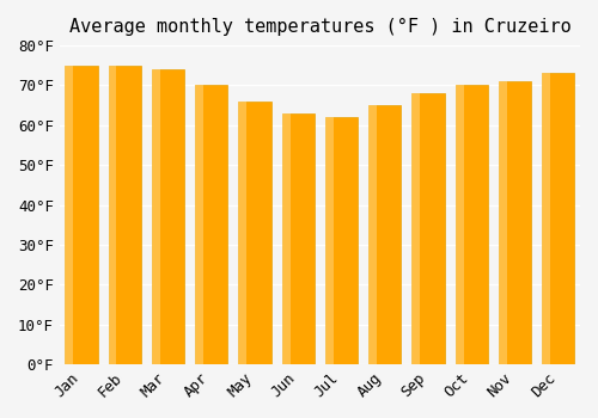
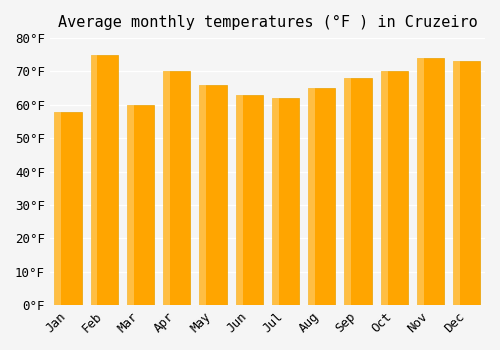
Jan: 75°F -> 58°F
Mar: 74°F -> 60°F
Nov: 71°F -> 74°F
